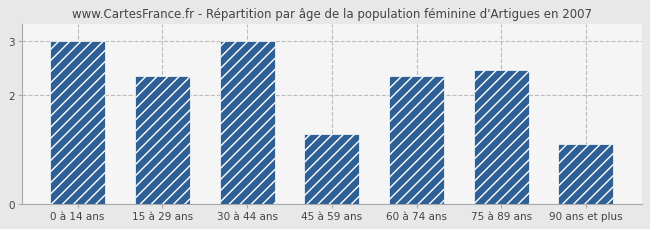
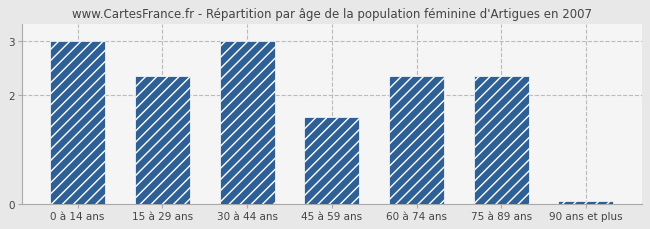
45 à 59 ans: 1.28 -> 1.60
75 à 89 ans: 2.46 -> 2.35
90 ans et plus: 1.10 -> 0.05
